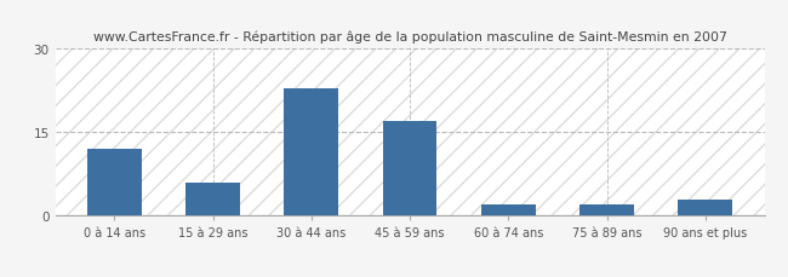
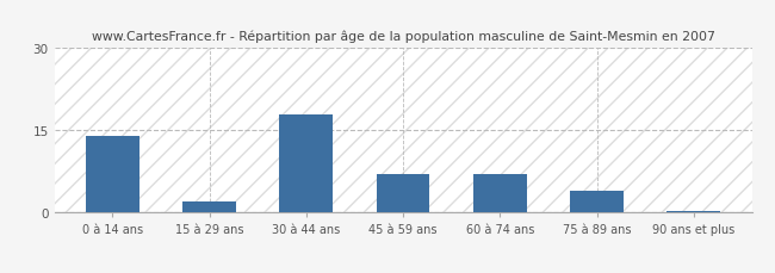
0 à 14 ans: 12.0 -> 14.0
15 à 29 ans: 6.0 -> 2.0
30 à 44 ans: 23.0 -> 18.0
45 à 59 ans: 17.0 -> 7.0
60 à 74 ans: 2.0 -> 7.0
75 à 89 ans: 2.0 -> 4.0
90 ans et plus: 3.0 -> 0.3
